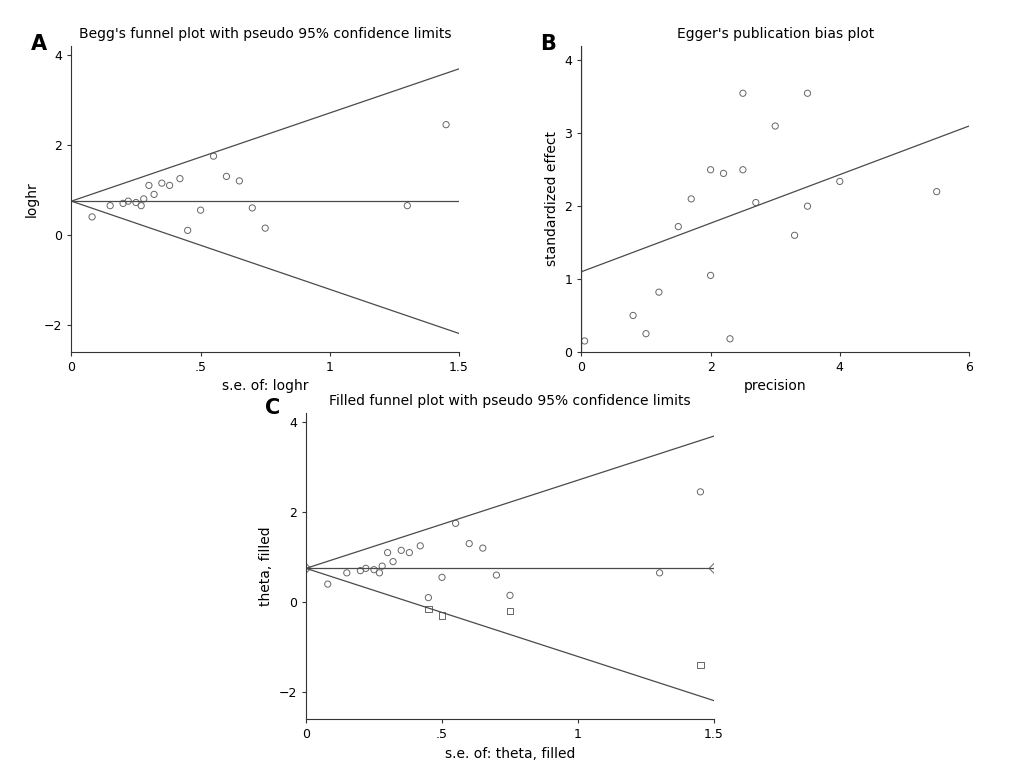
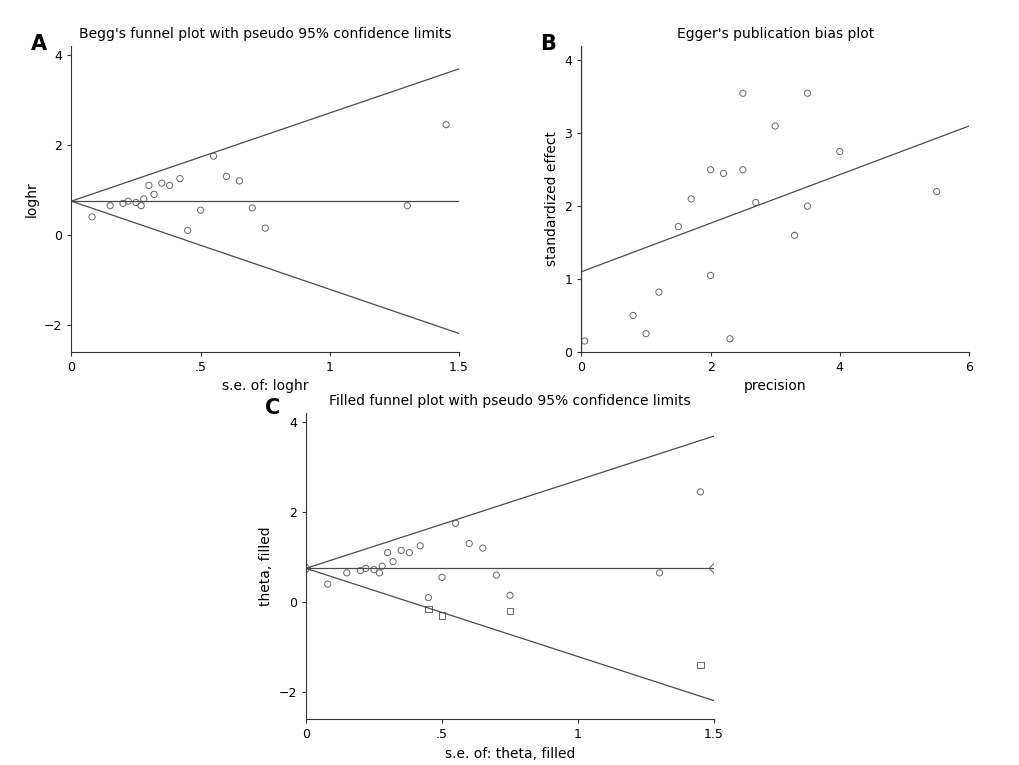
Egger's publication bias plot/4: 2.34 -> 2.75
